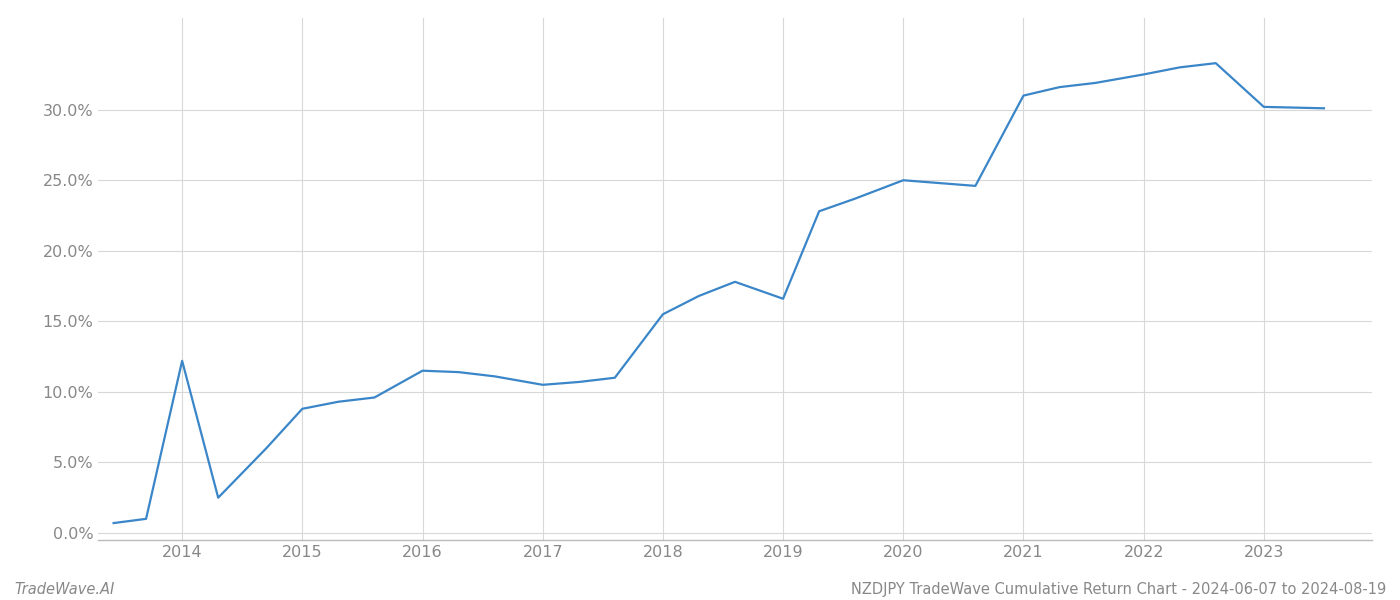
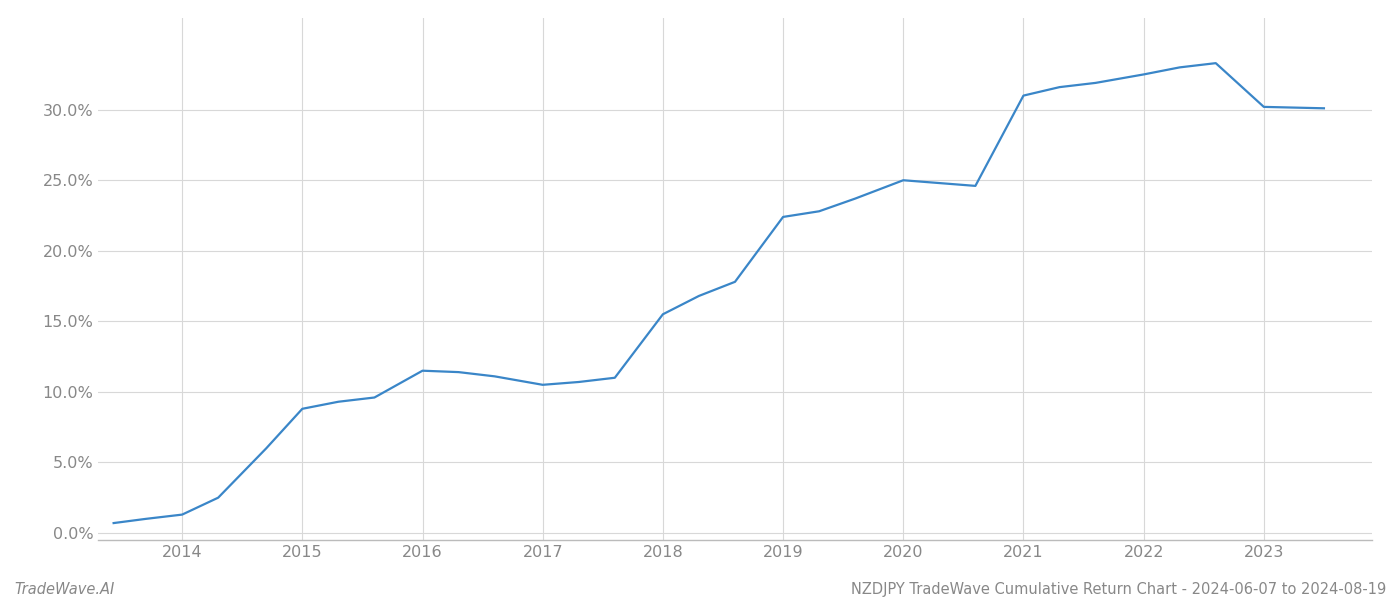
2014: 12.2% -> 1.3%
2019: 16.6% -> 22.4%
